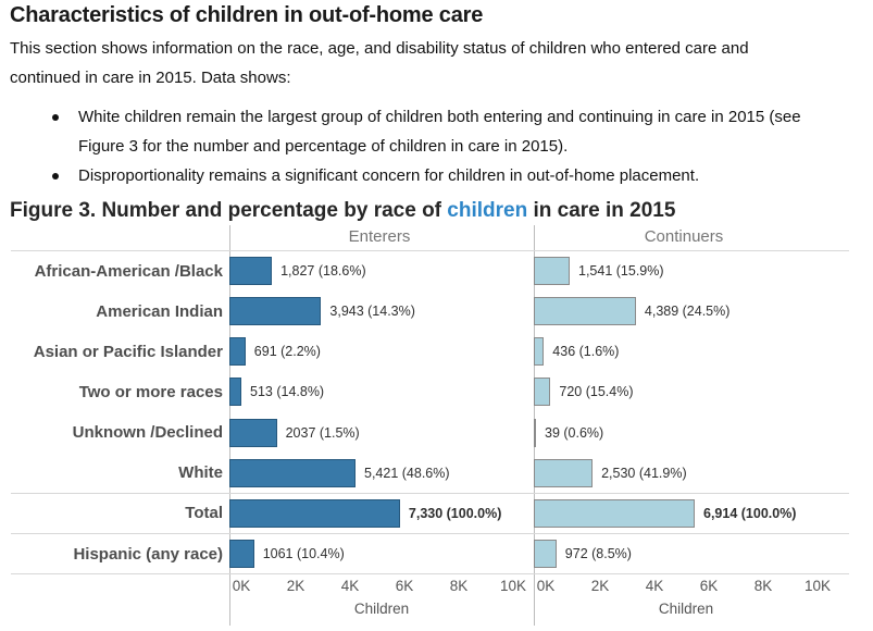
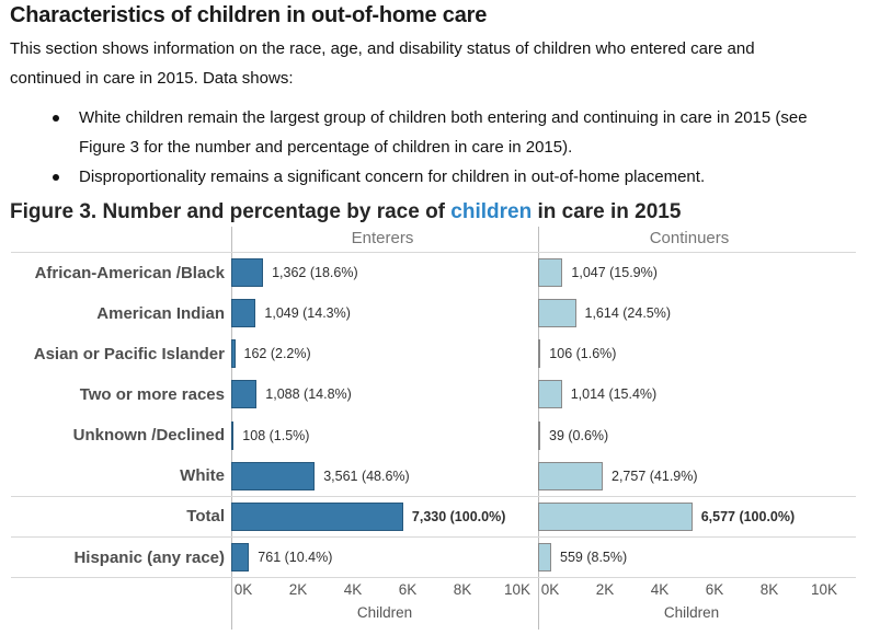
Enterers/African-American /Black: 1,827 -> 1,362
Continuers/African-American /Black: 1,541 -> 1,047
Enterers/American Indian: 3,943 -> 1,049
Continuers/American Indian: 4,389 -> 1,614
Enterers/Asian or Pacific Islander: 691 -> 162
Continuers/Asian or Pacific Islander: 436 -> 106
Enterers/Two or more races: 513 -> 1,088
Continuers/Two or more races: 720 -> 1,014
Enterers/Unknown /Declined: 2037 -> 108
Enterers/White: 5,421 -> 3,561
Continuers/White: 2,530 -> 2,757
Continuers/Total: 6,914 -> 6,577
Enterers/Hispanic (any race): 1061 -> 761
Continuers/Hispanic (any race): 972 -> 559
